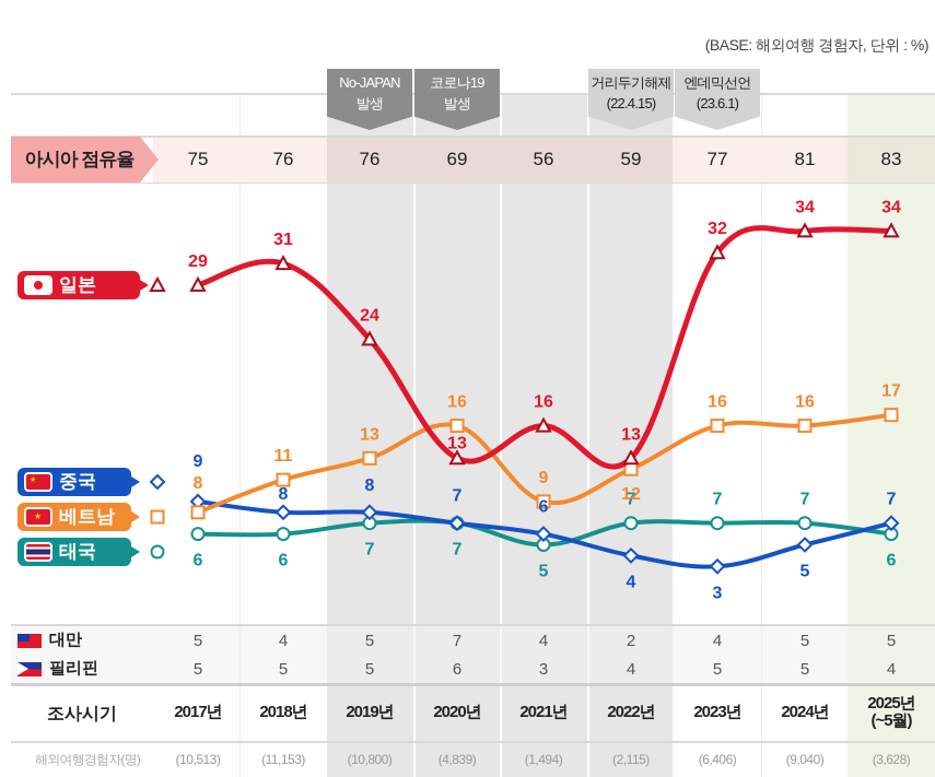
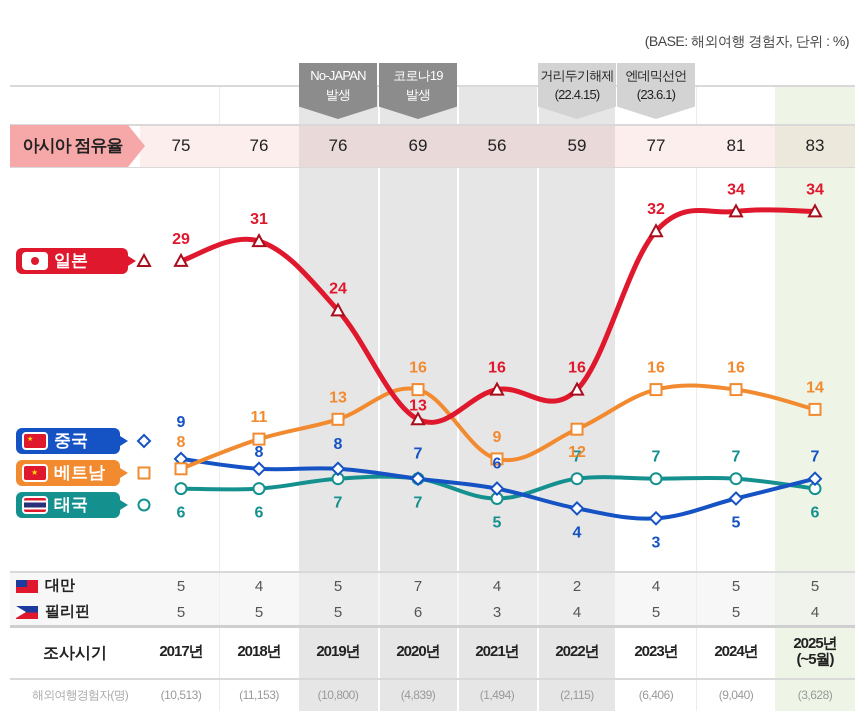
일본/2022년: 13 -> 16
베트남/2025년 (~5월): 17 -> 14
